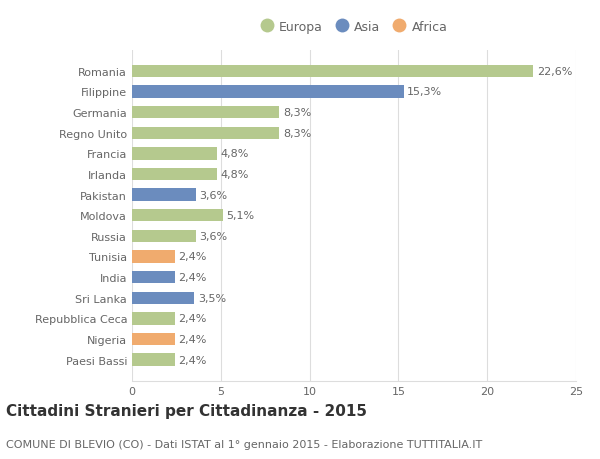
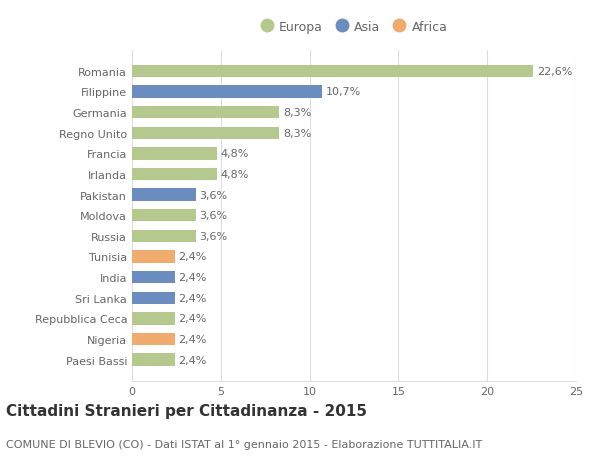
Filippine: 15,3% -> 10,7%
Moldova: 5,1% -> 3,6%
Sri Lanka: 3,5% -> 2,4%
